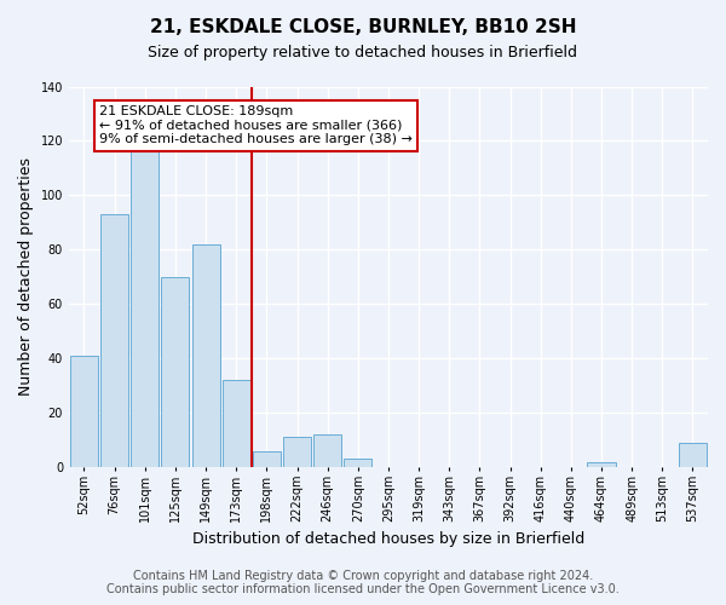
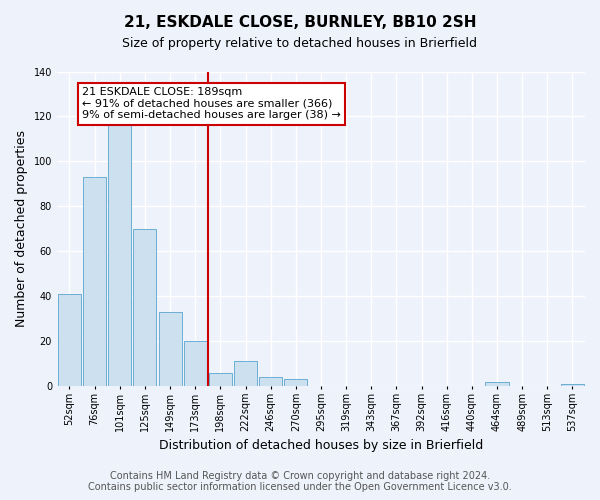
149sqm: 82 -> 33
173sqm: 32 -> 20
246sqm: 12 -> 4
537sqm: 9 -> 1
